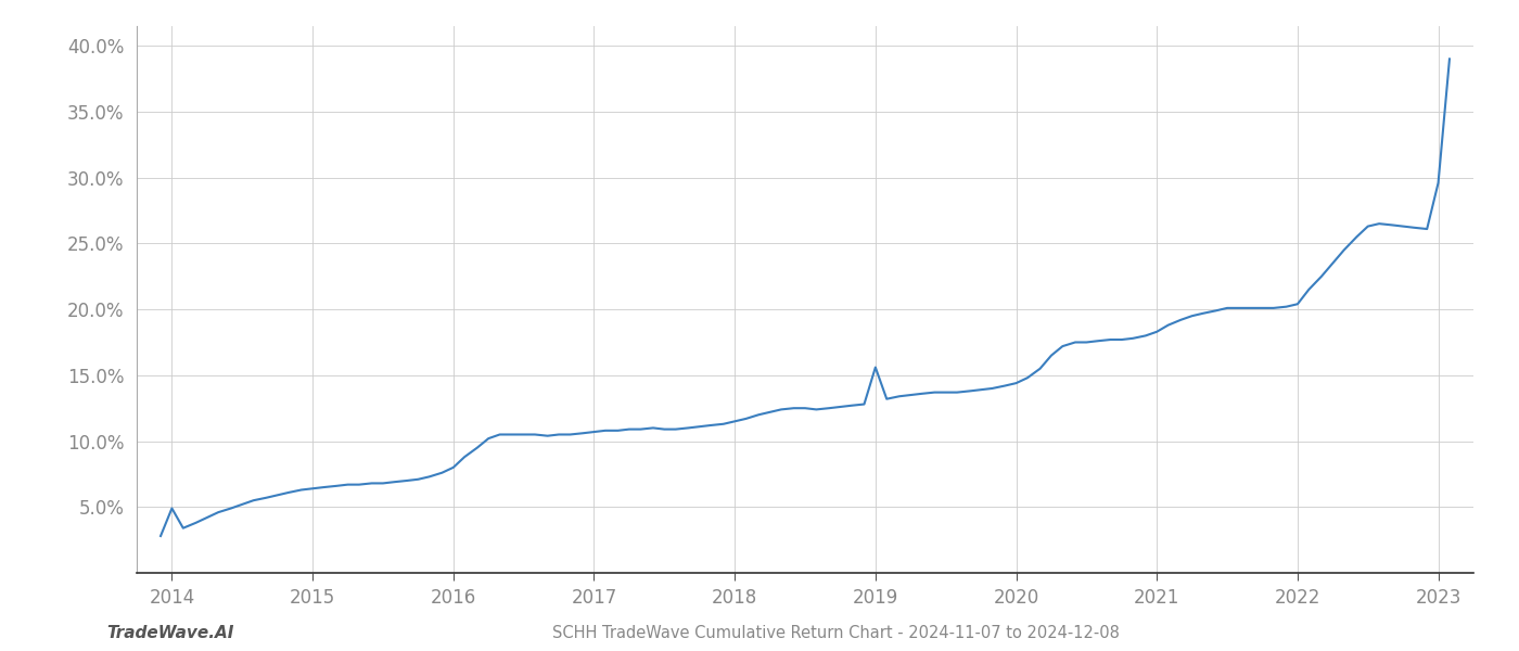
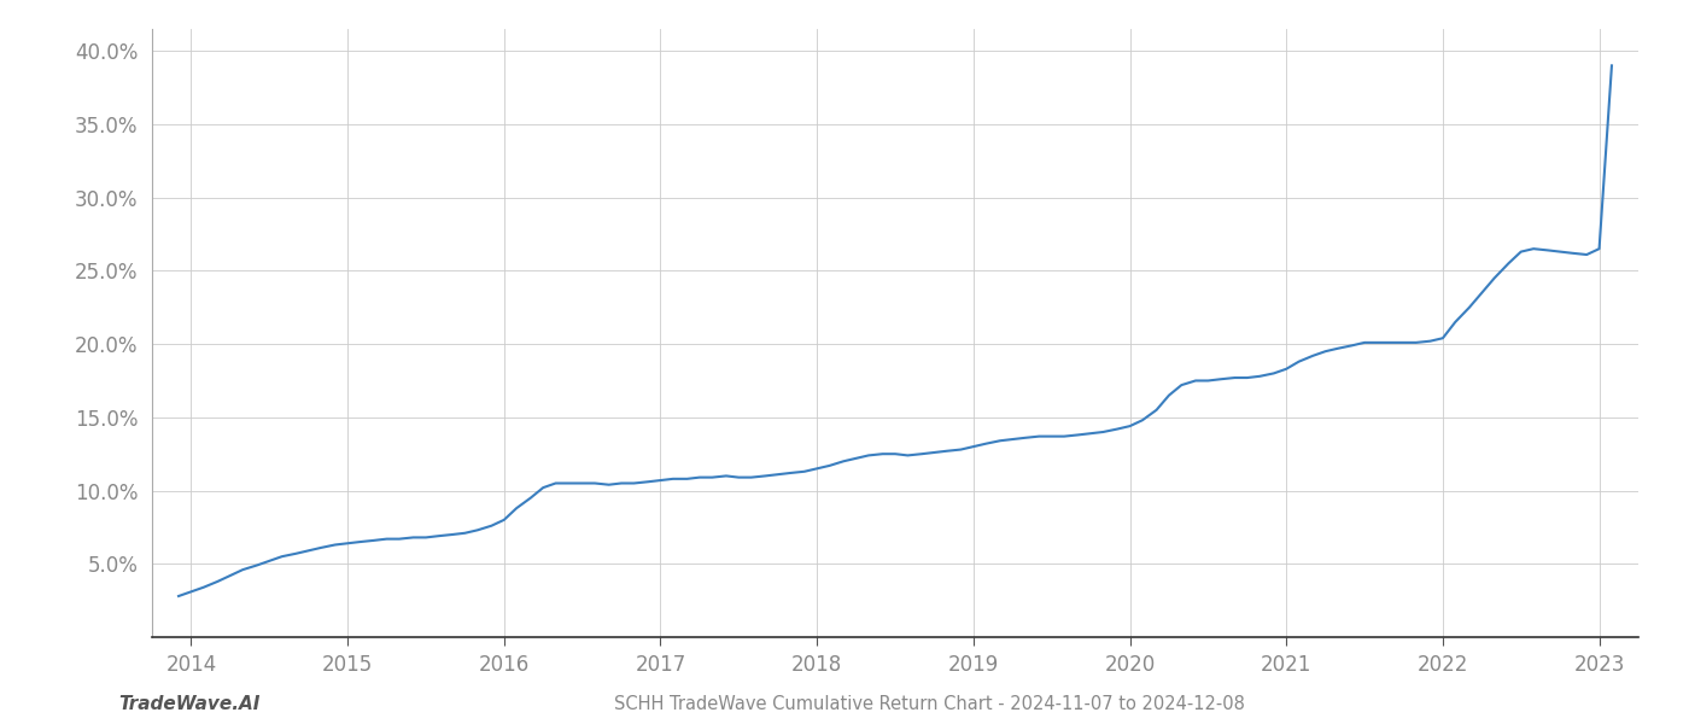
2014: 4.9% -> 3.1%
2019: 15.6% -> 13.0%
2023: 29.6% -> 26.5%
